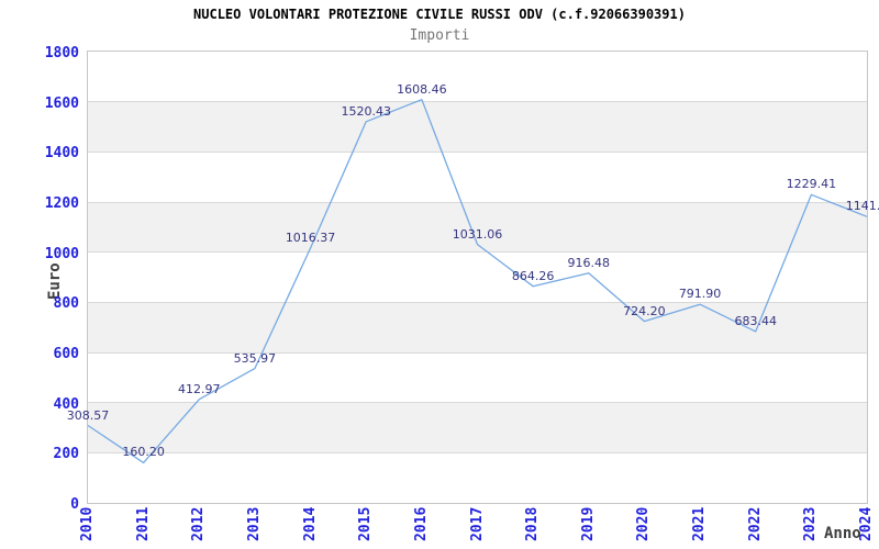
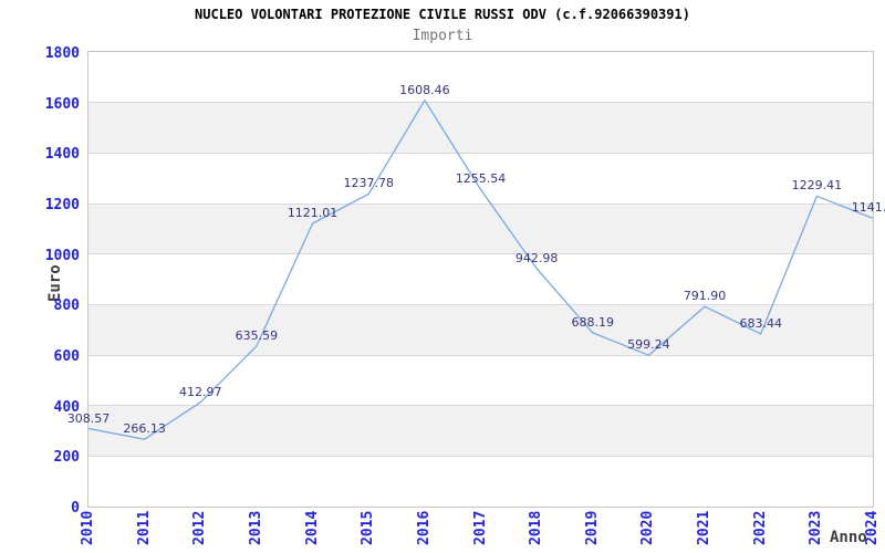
2011: 160.20 -> 266.13
2013: 535.97 -> 635.59
2014: 1016.37 -> 1121.01
2015: 1520.43 -> 1237.78
2017: 1031.06 -> 1255.54
2018: 864.26 -> 942.98
2019: 916.48 -> 688.19
2020: 724.20 -> 599.24
